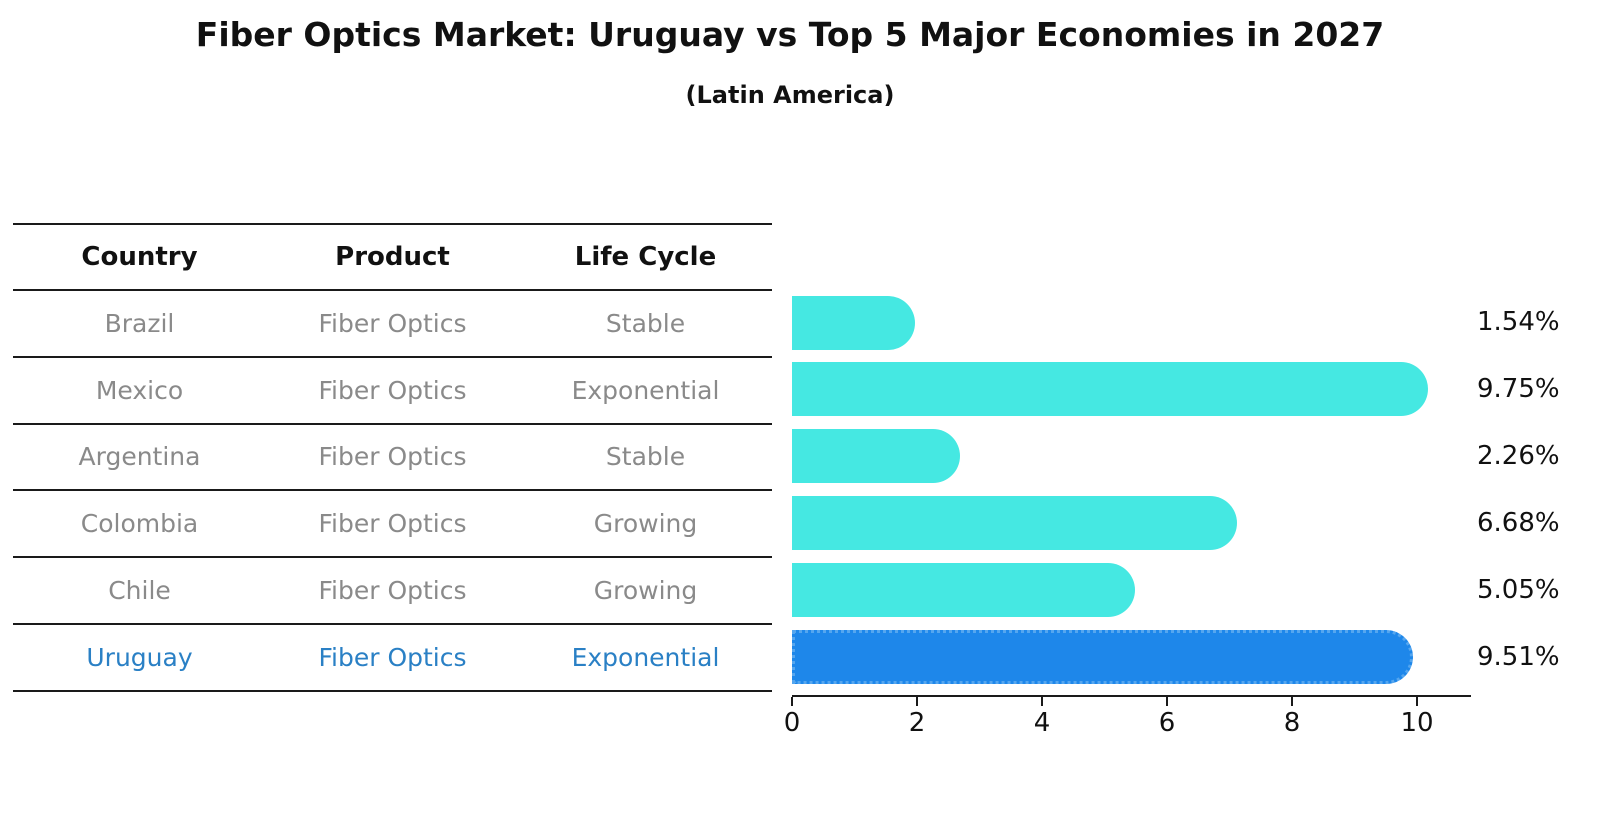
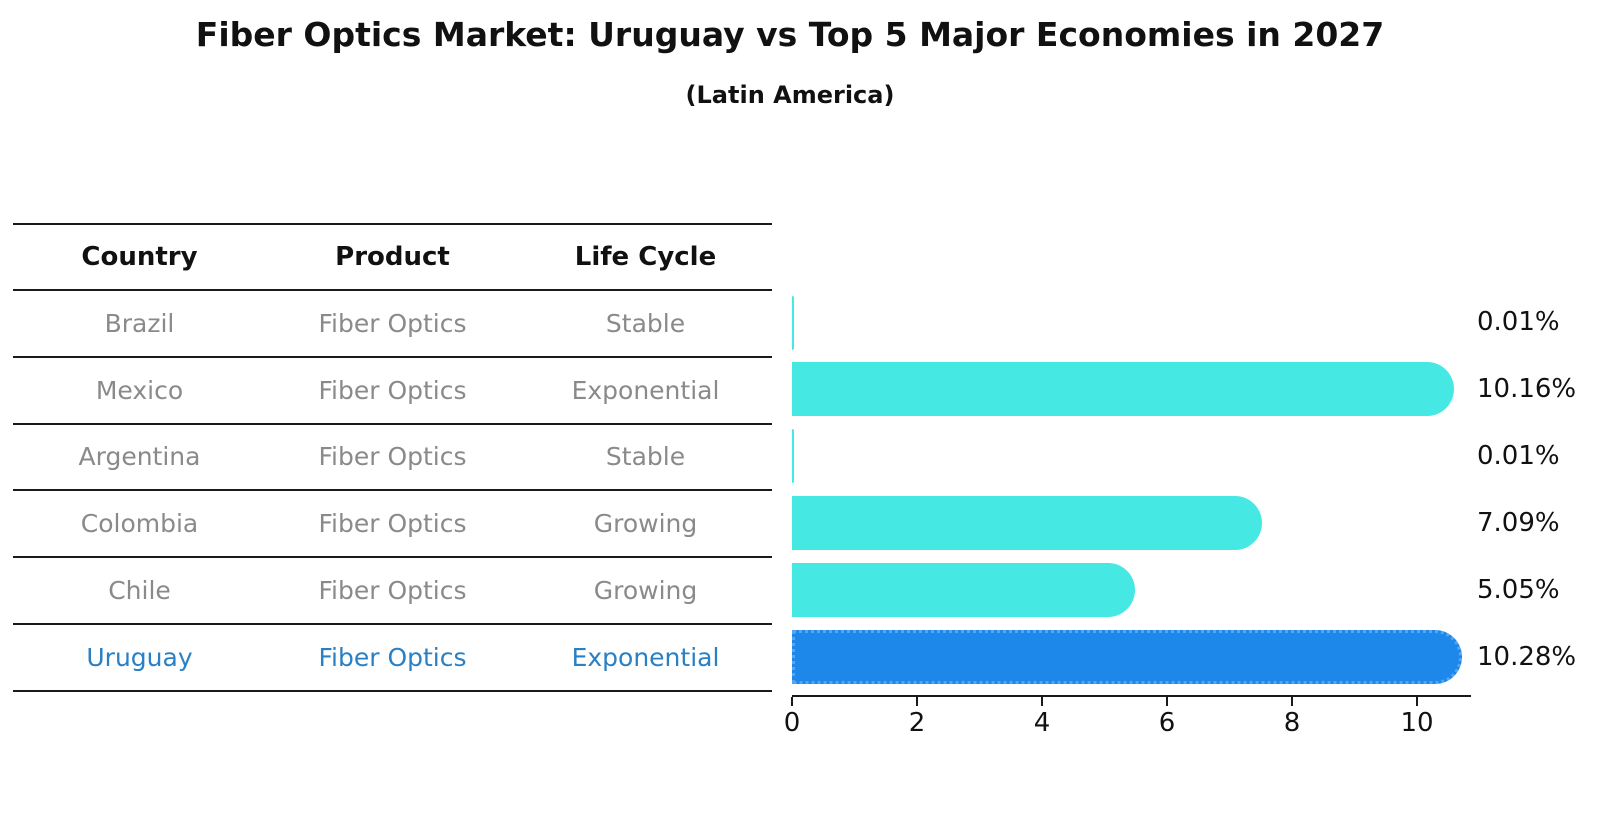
Brazil: 1.54% -> 0.01%
Mexico: 9.75% -> 10.16%
Argentina: 2.26% -> 0.01%
Colombia: 6.68% -> 7.09%
Uruguay: 9.51% -> 10.28%
